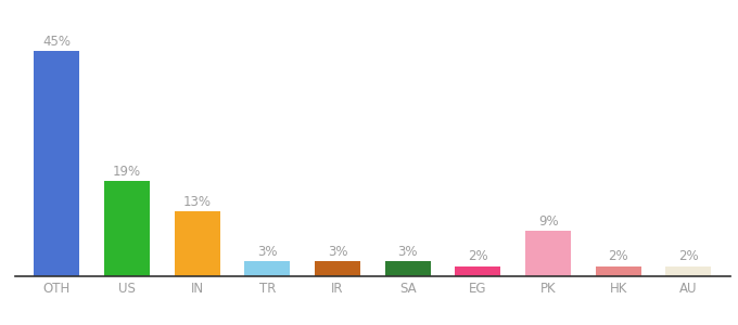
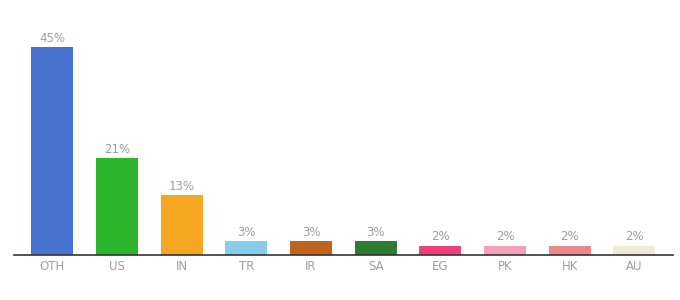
US: 19% -> 21%
PK: 9% -> 2%
